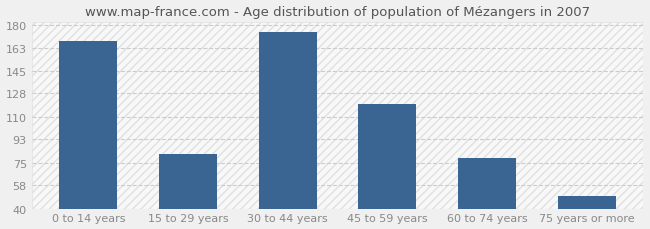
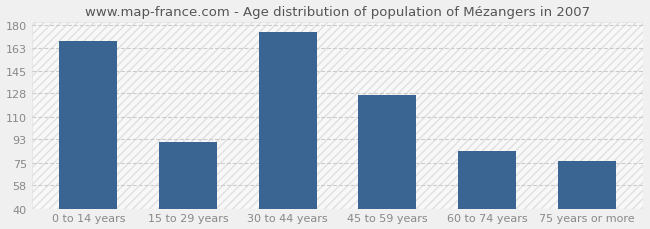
15 to 29 years: 82 -> 91
45 to 59 years: 120 -> 127
60 to 74 years: 79 -> 84
75 years or more: 50 -> 76
